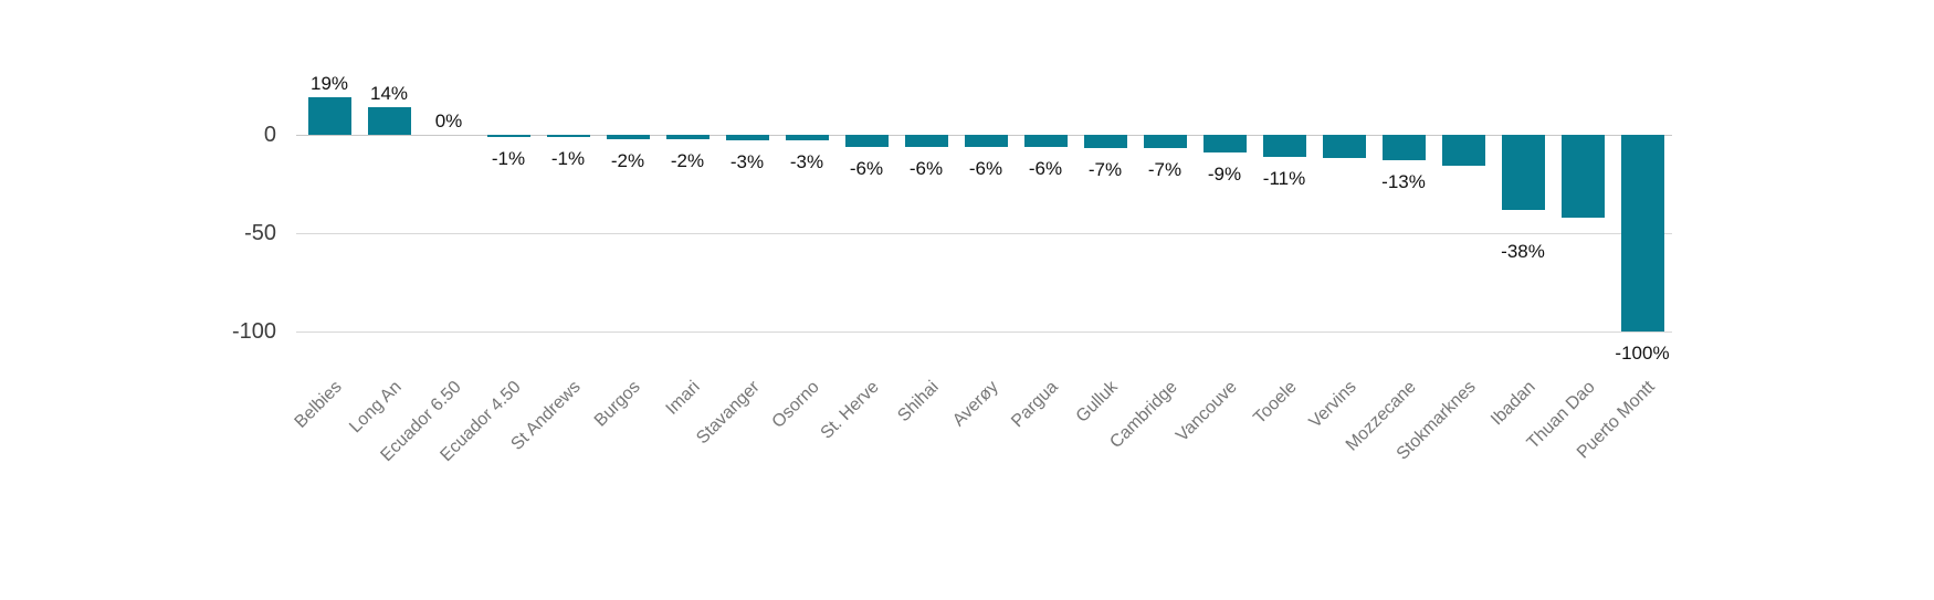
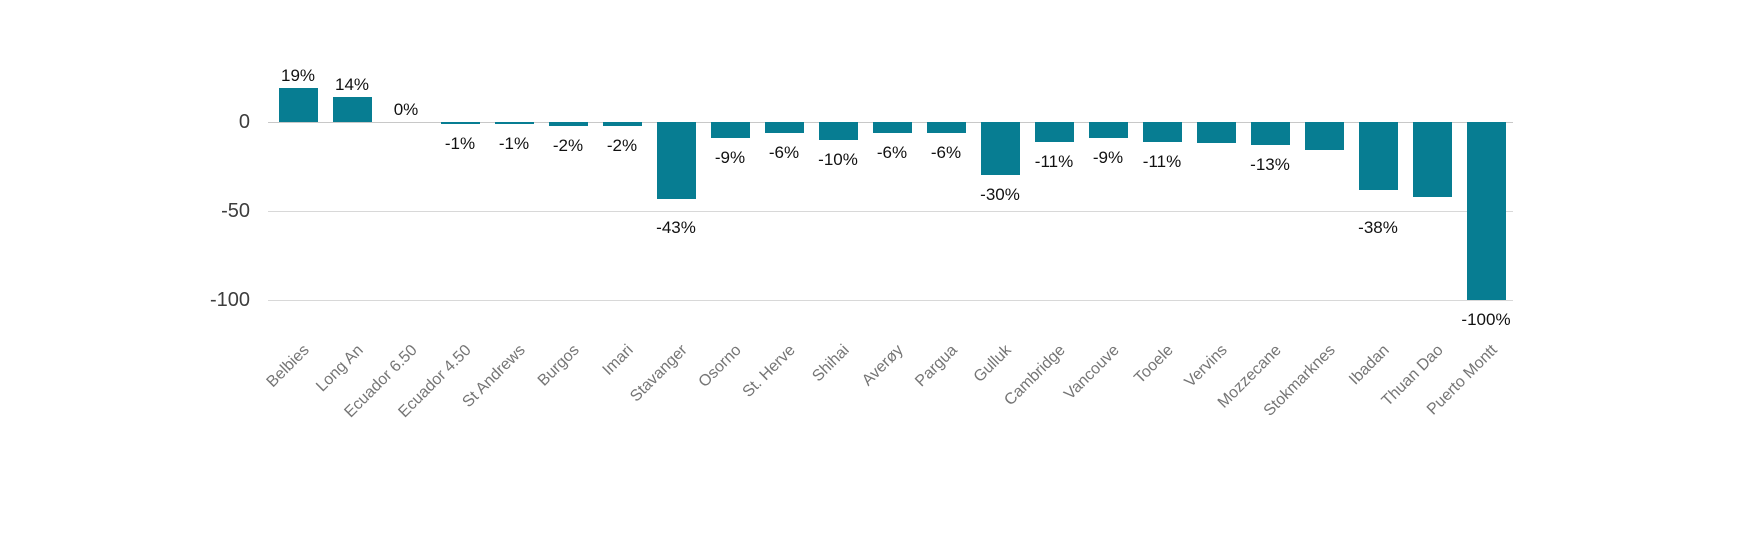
Stavanger: -3% -> -43%
Osorno: -3% -> -9%
Shihai: -6% -> -10%
Gulluk: -7% -> -30%
Cambridge: -7% -> -11%
